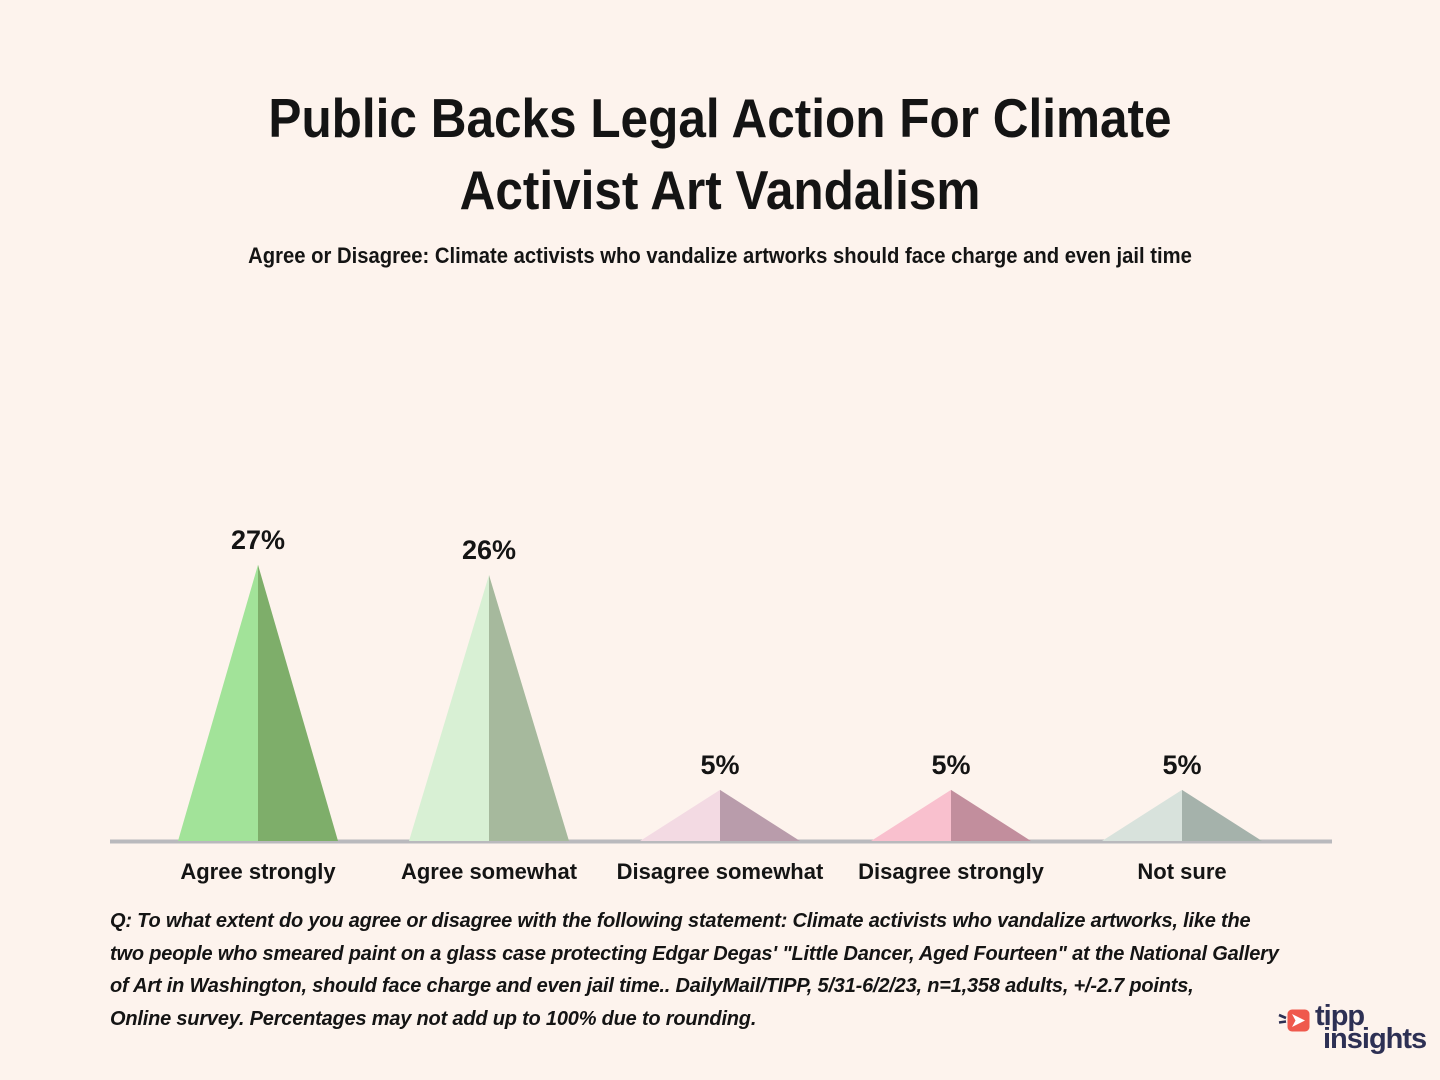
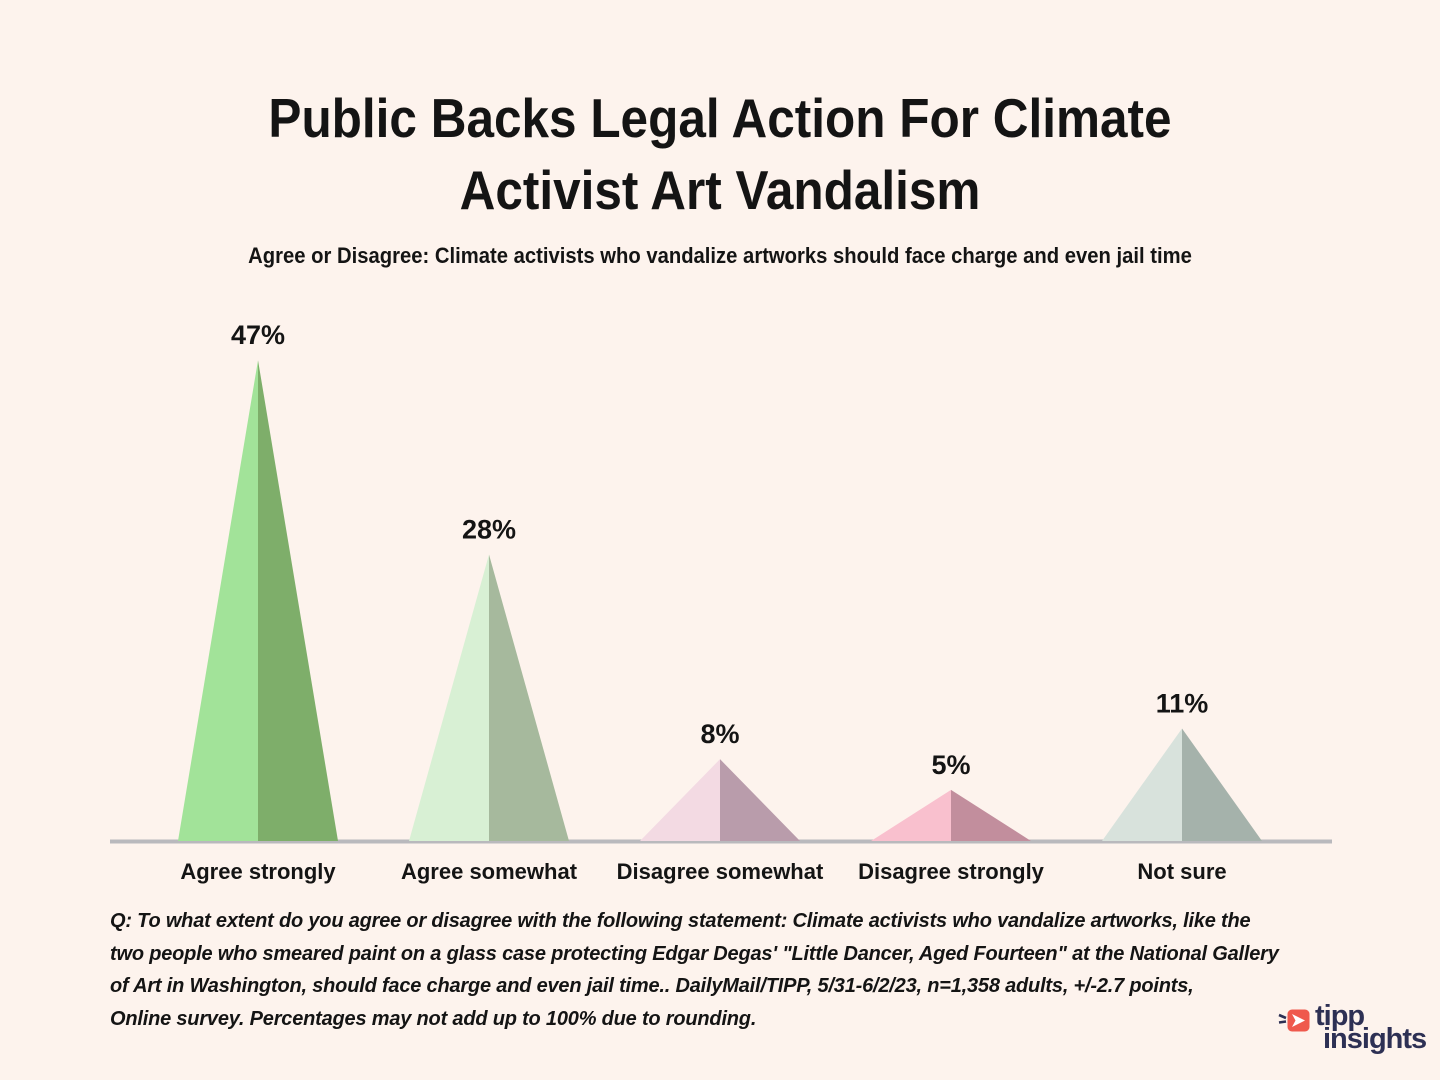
Agree strongly: 27% -> 47%
Agree somewhat: 26% -> 28%
Disagree somewhat: 5% -> 8%
Not sure: 5% -> 11%
